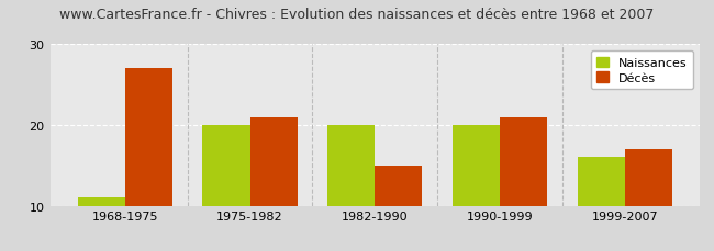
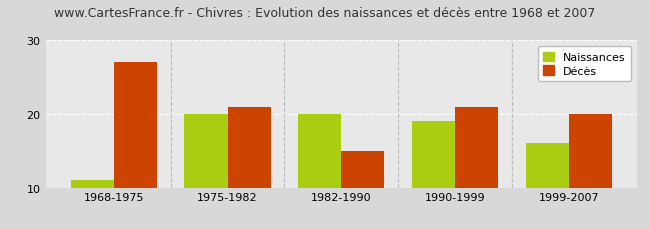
Naissances/1990-1999: 20 -> 19
Décès/1999-2007: 17 -> 20
